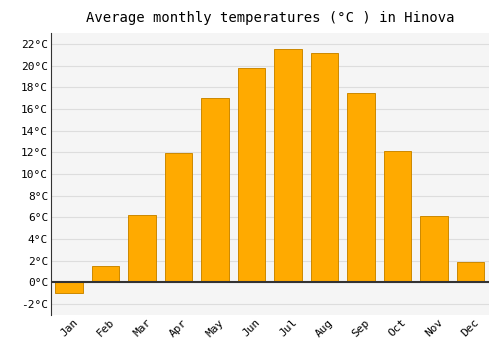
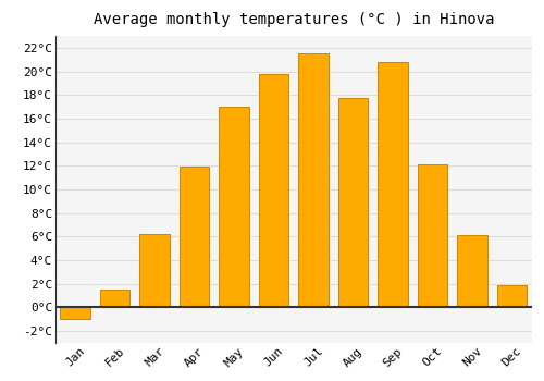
Aug: 21.2°C -> 17.8°C
Sep: 17.5°C -> 20.8°C
